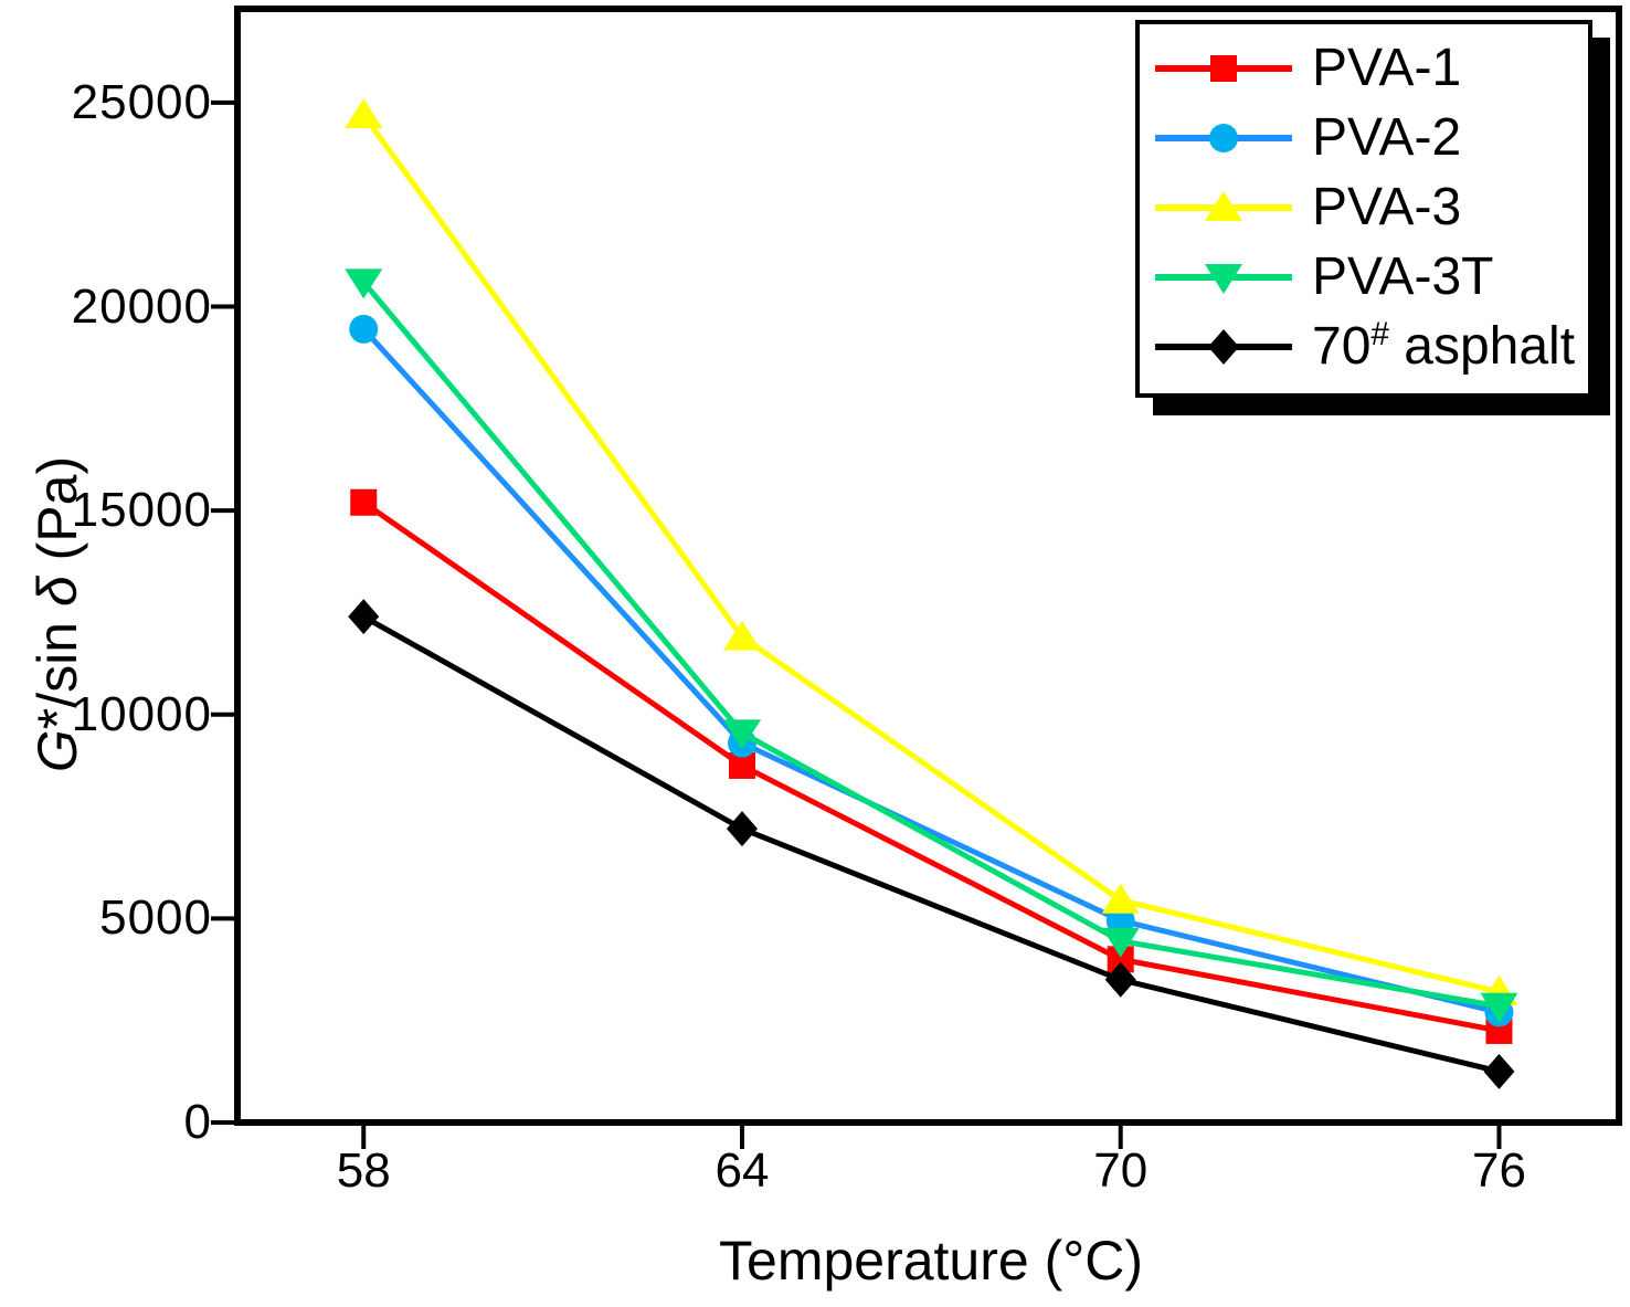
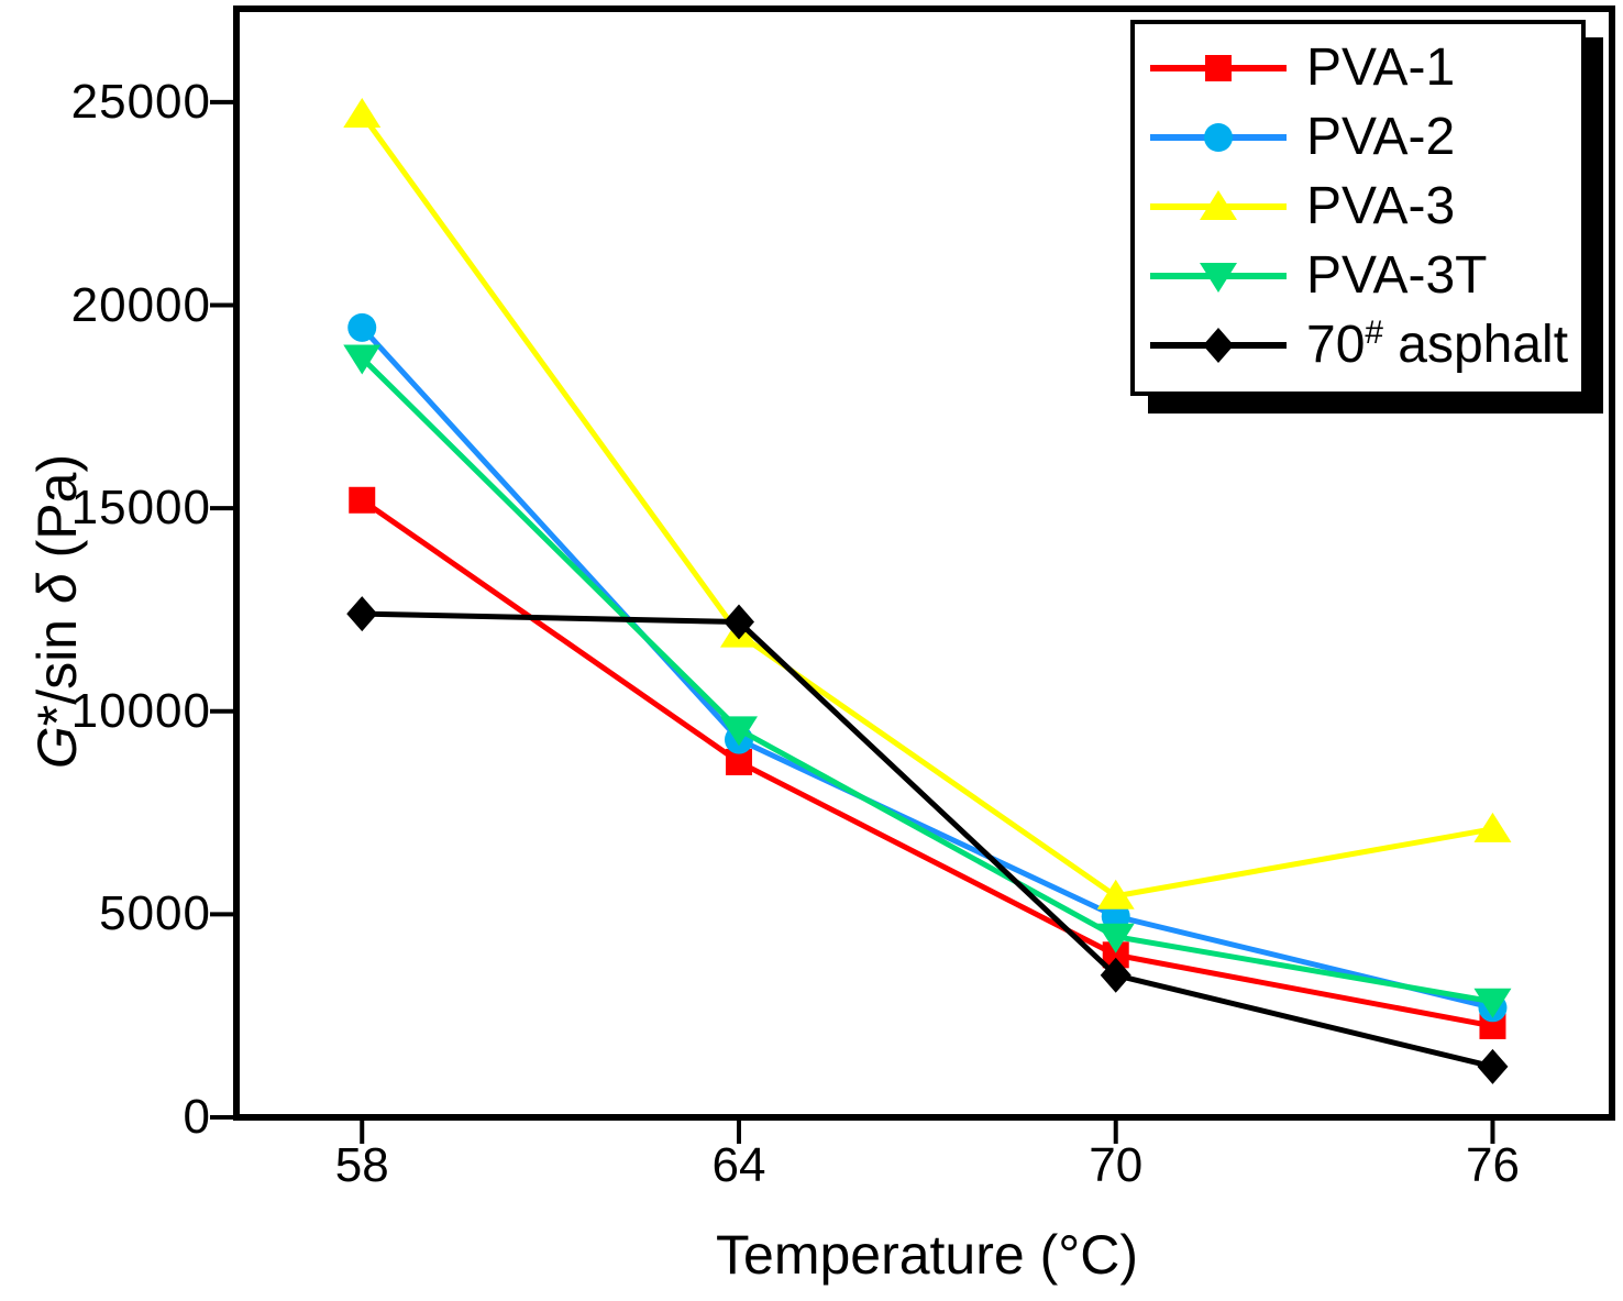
PVA-3T/58: 20600 -> 18700
70# asphalt/64: 7200 -> 12200
PVA-3/76: 3200 -> 7100
